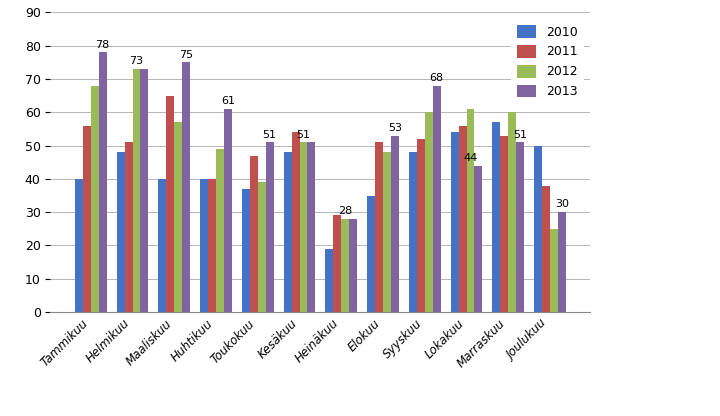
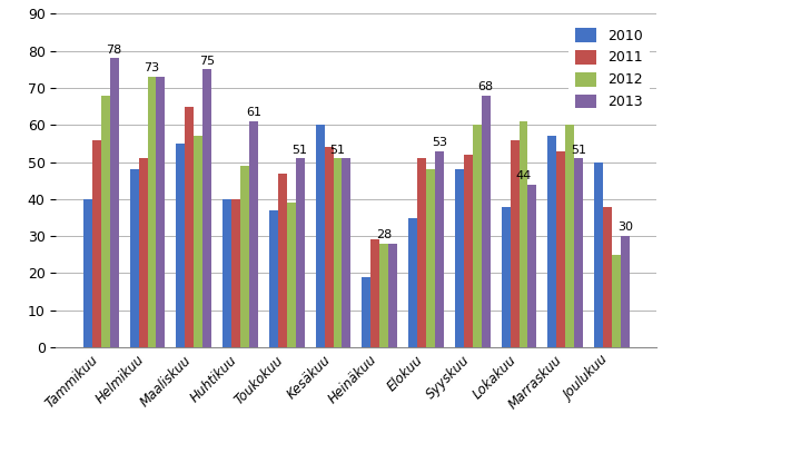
2010/Maaliskuu: 40 -> 55
2010/Kesäkuu: 48 -> 60
2010/Lokakuu: 54 -> 38
